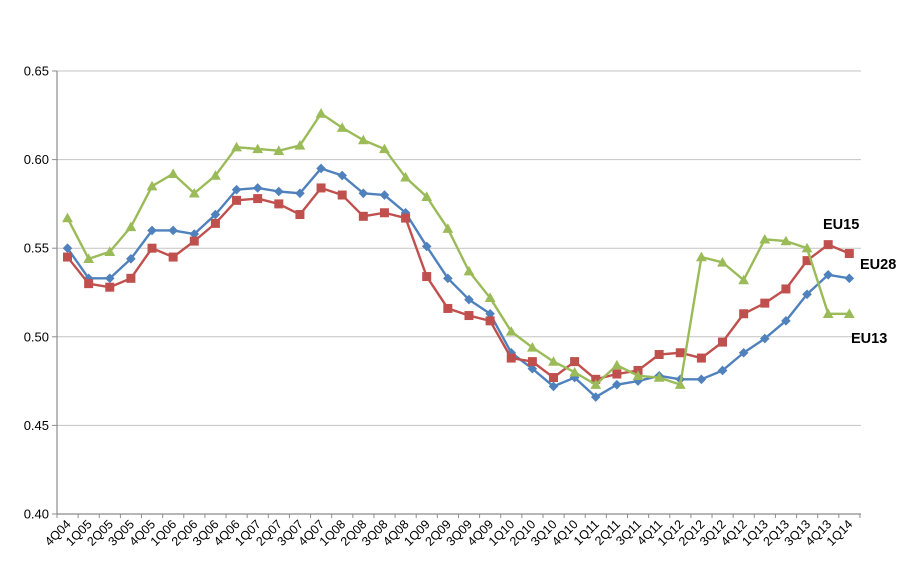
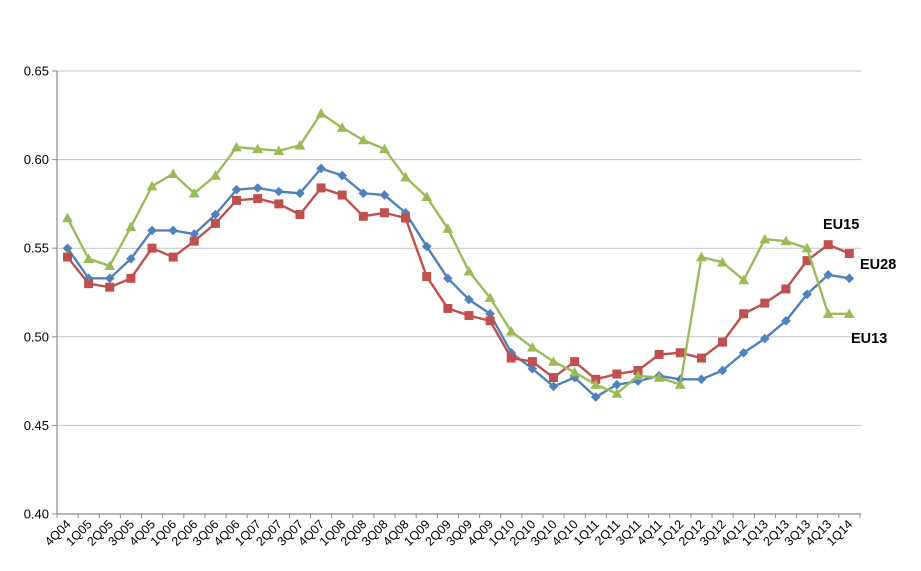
EU13/2Q05: 0.548 -> 0.540
EU13/2Q11: 0.484 -> 0.468
